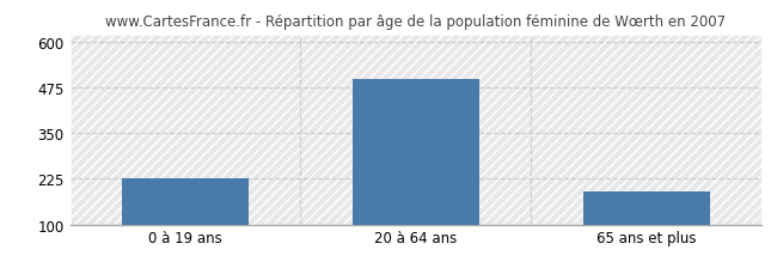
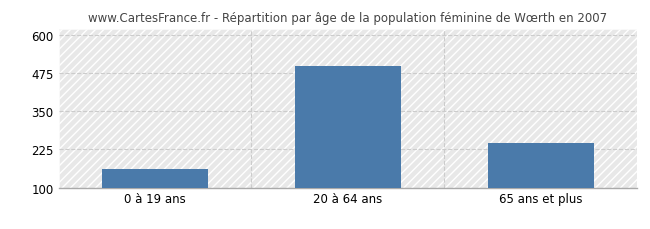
0 à 19 ans: 225 -> 160
65 ans et plus: 190 -> 245
